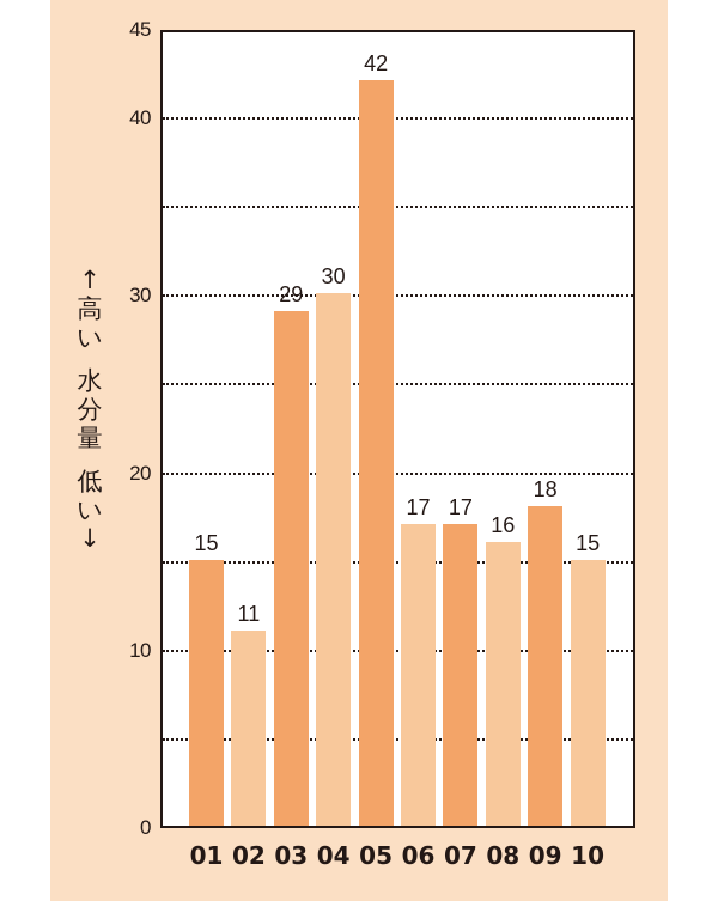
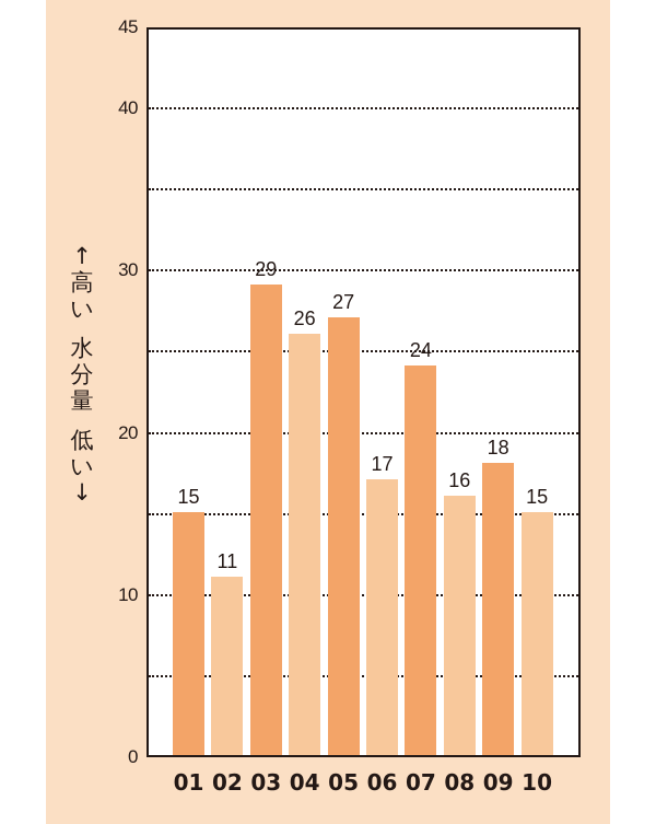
04: 30 -> 26
05: 42 -> 27
07: 17 -> 24
